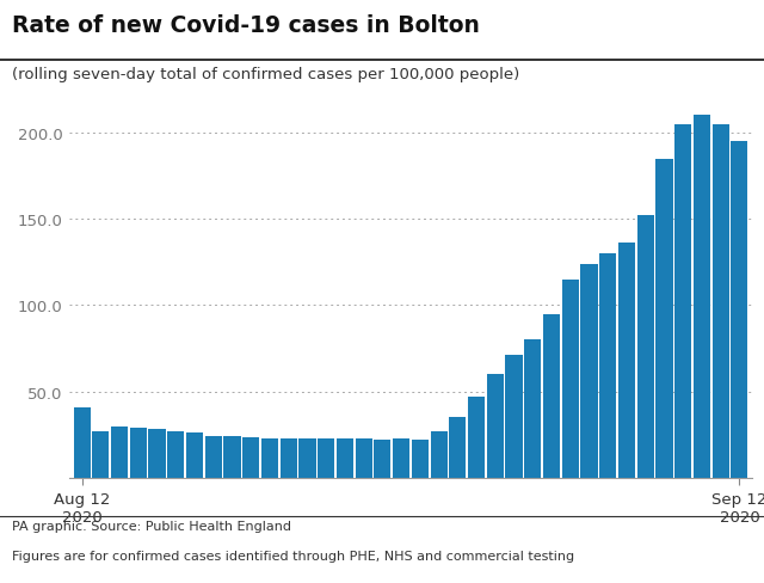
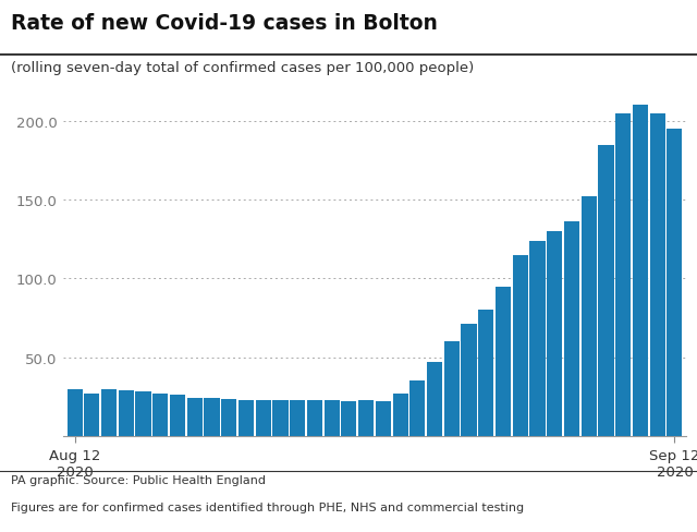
Aug 12 2020: 41 -> 30
